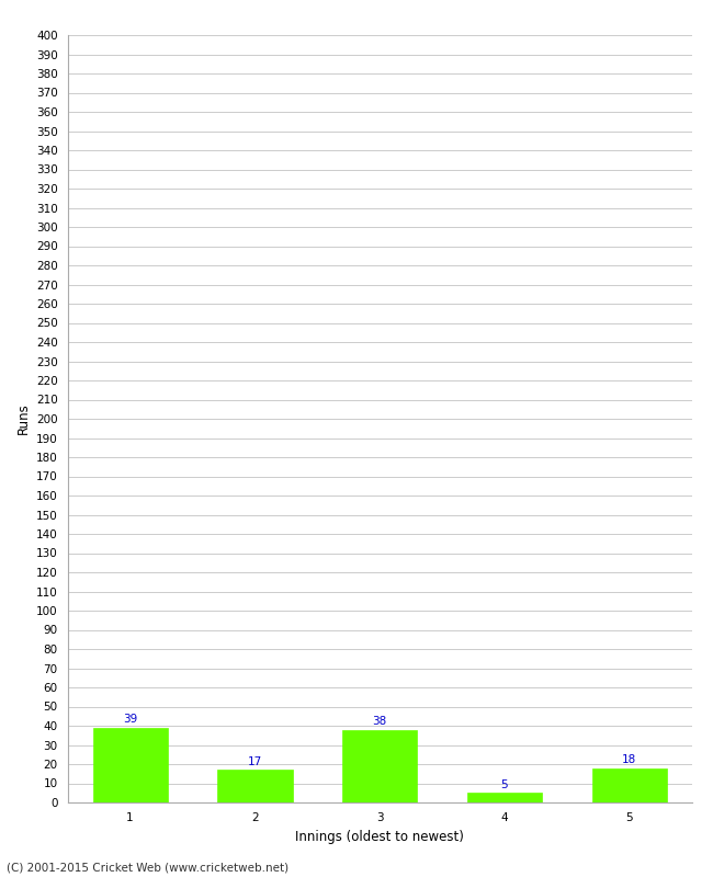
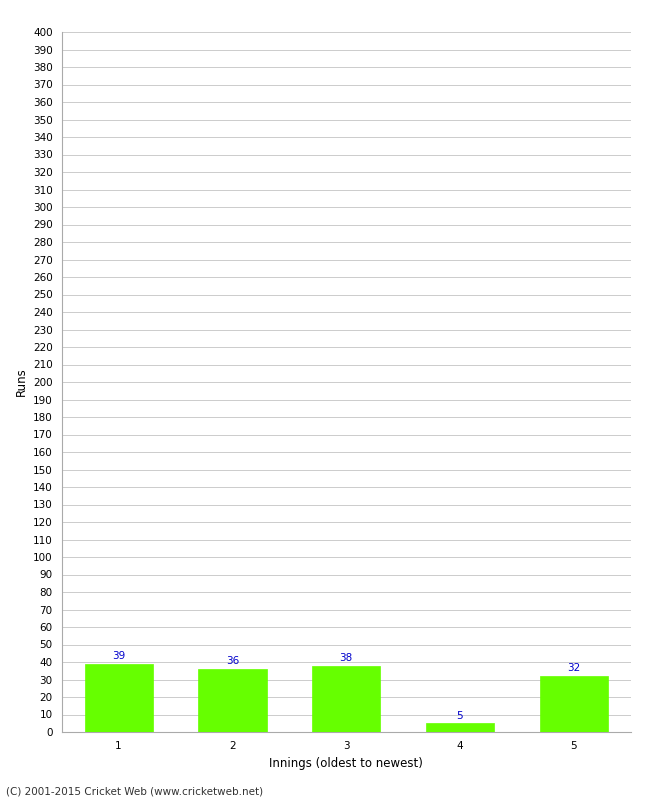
2: 17 -> 36
5: 18 -> 32
